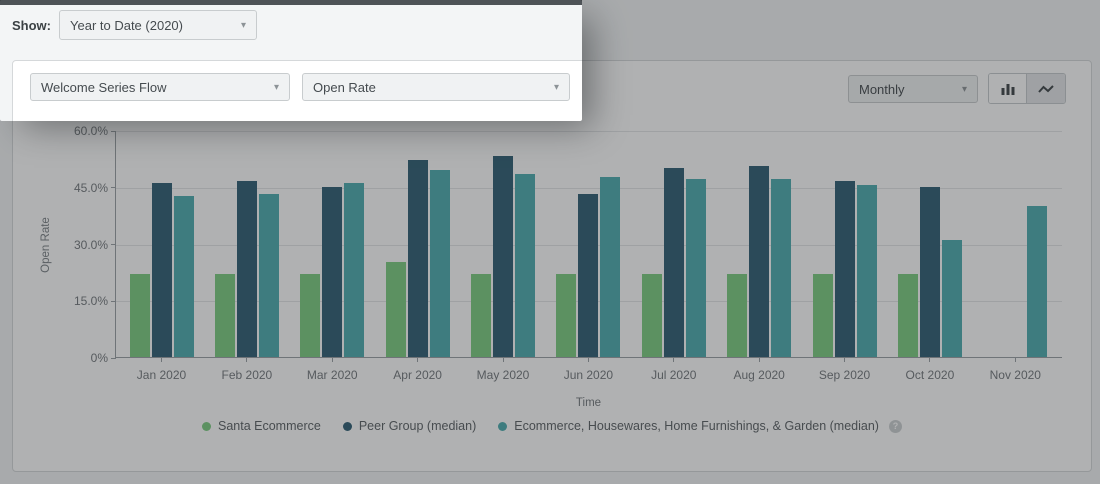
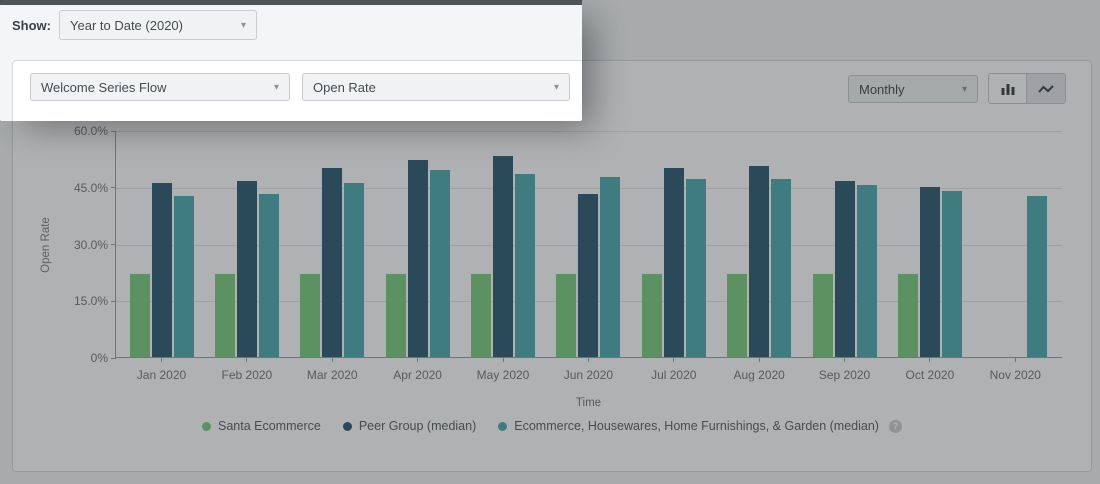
Peer Group (median)/Mar 2020: 45% -> 50%
Santa Ecommerce/Apr 2020: 25% -> 22%
Ecommerce, Housewares, Home Furnishings, & Garden (median)/Oct 2020: 31% -> 44%
Ecommerce, Housewares, Home Furnishings, & Garden (median)/Nov 2020: 40% -> 42%
